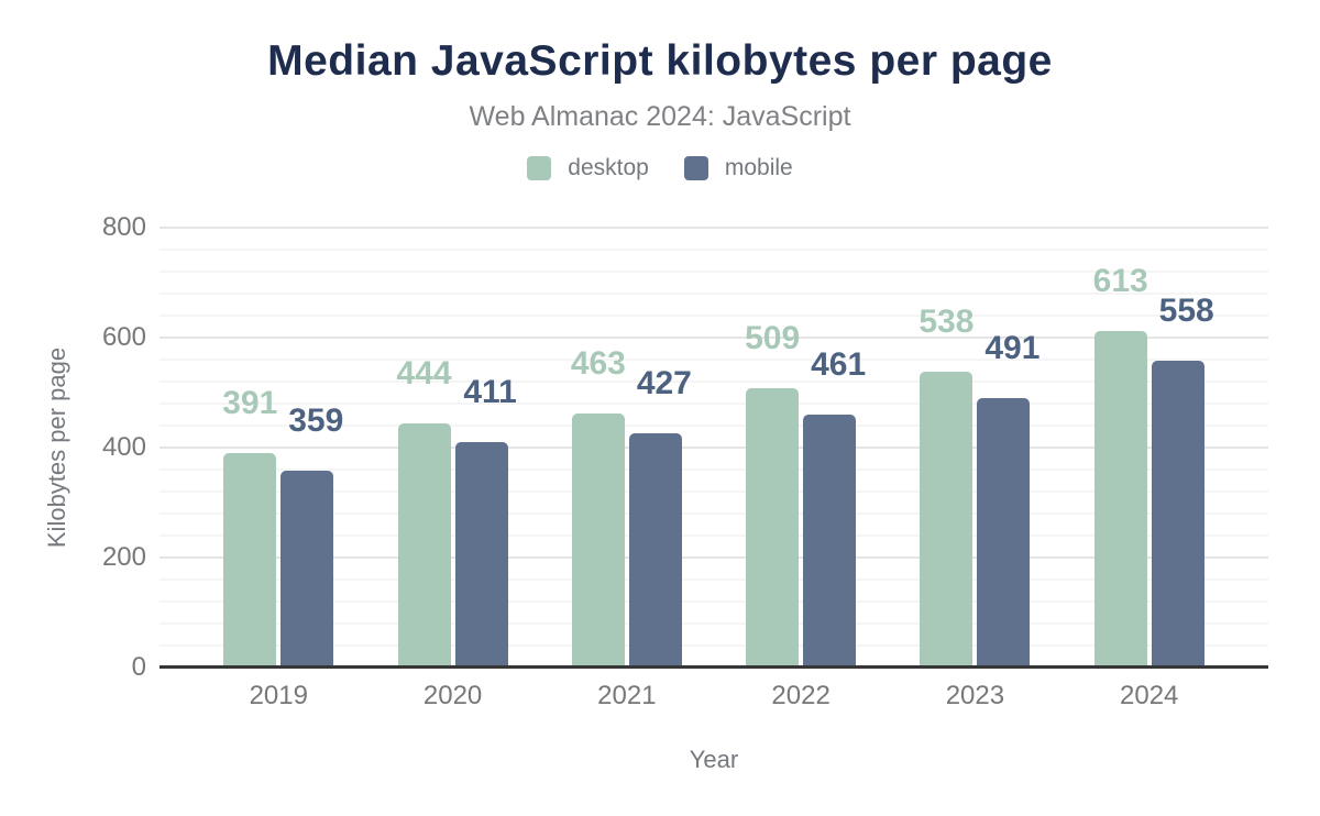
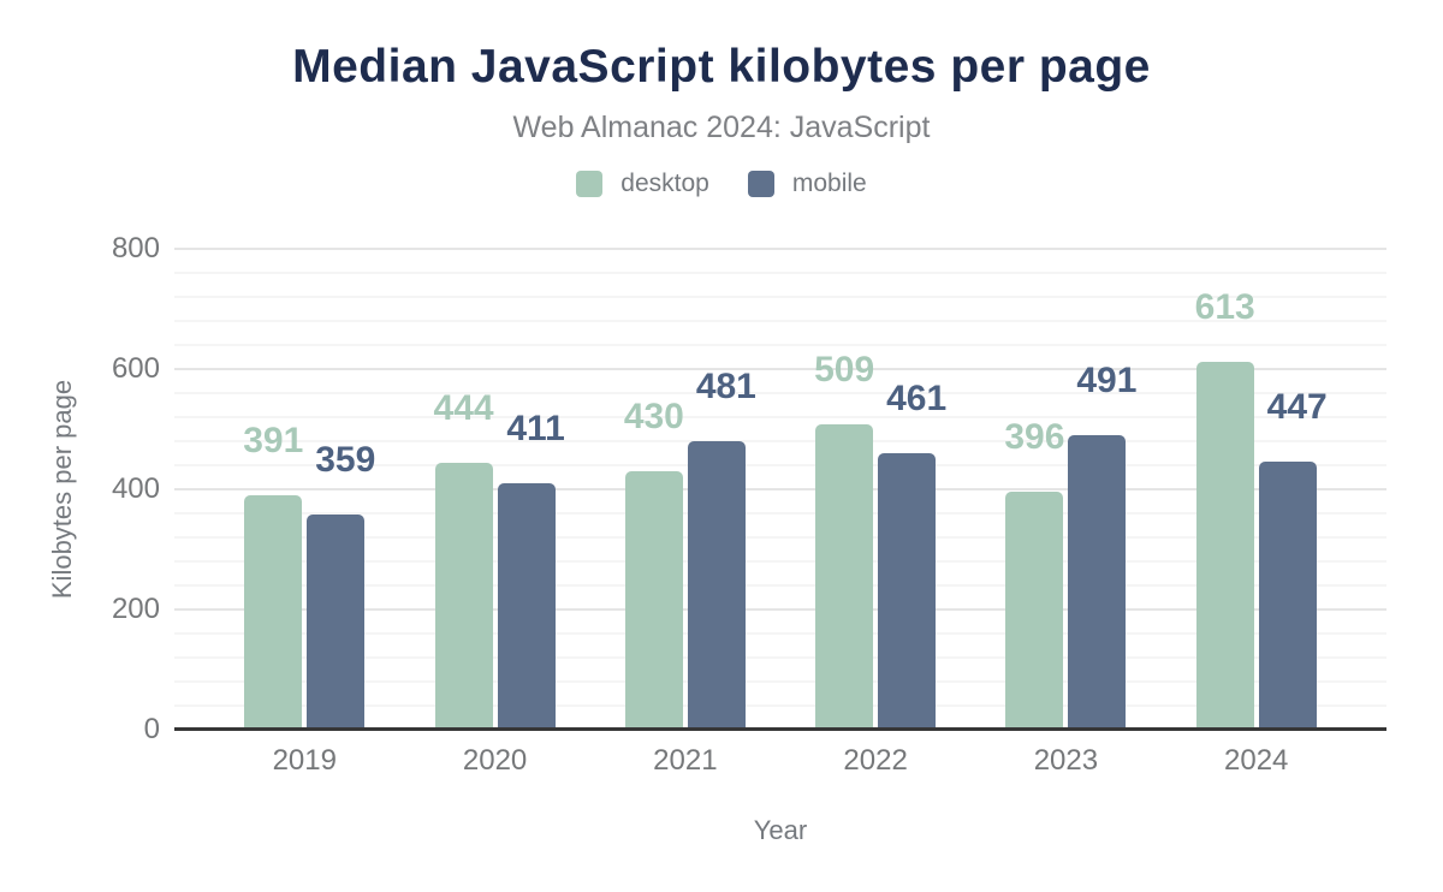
desktop/2021: 463 -> 430
mobile/2021: 427 -> 481
desktop/2023: 538 -> 396
mobile/2024: 558 -> 447
